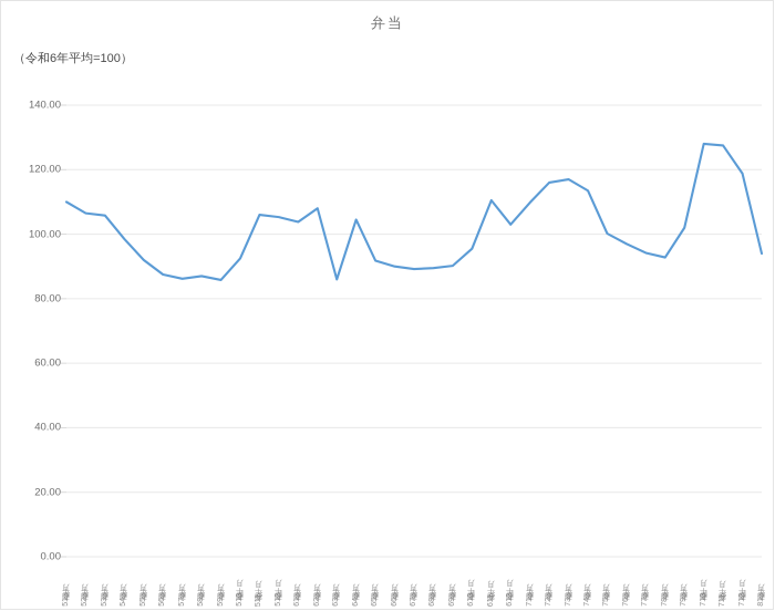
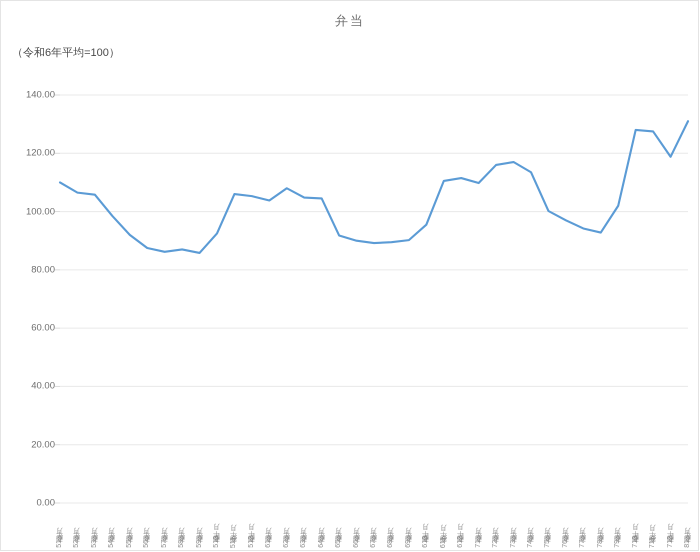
令和6年3月: 86 -> 105
令和6年12月: 103 -> 112
令和8年1月: 94 -> 131
